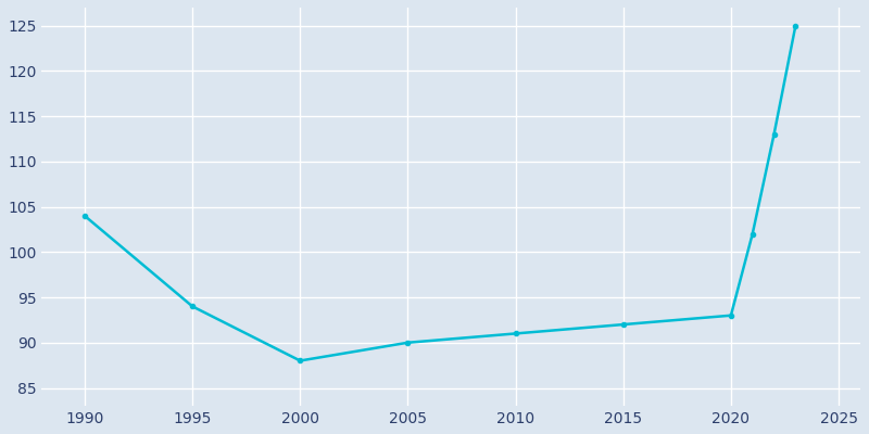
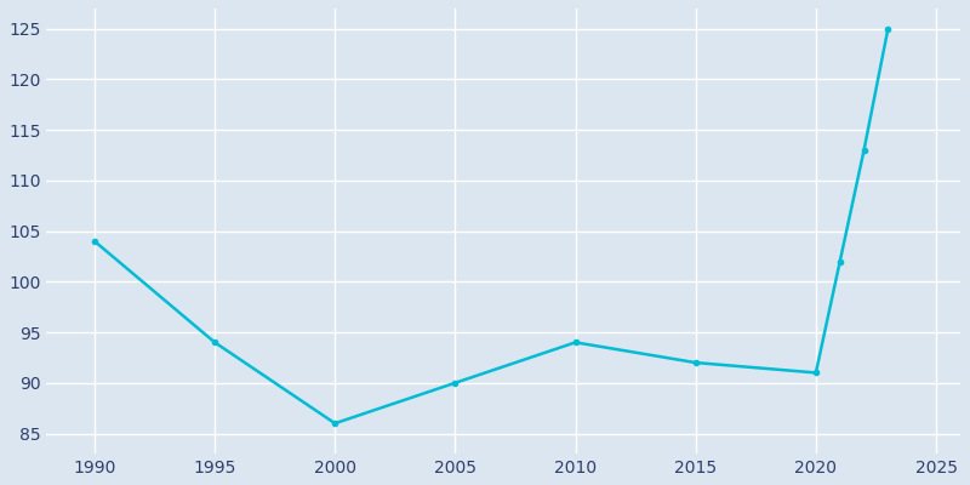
2000: 88 -> 86
2010: 91 -> 94
2020: 93 -> 91
